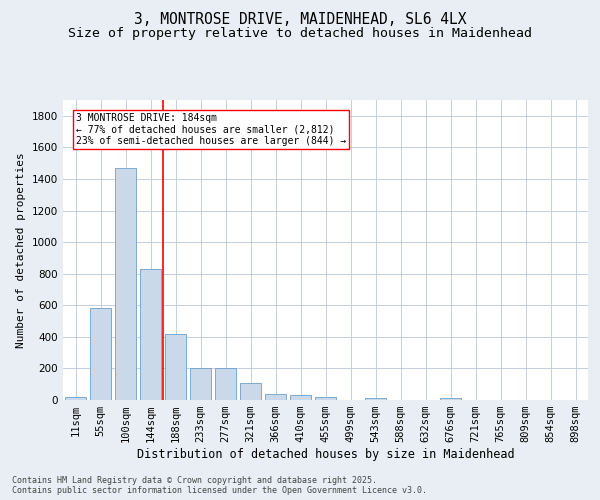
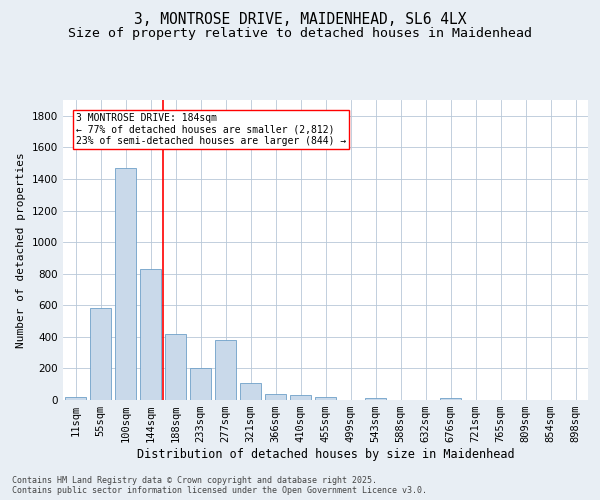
277sqm: 200 -> 380
